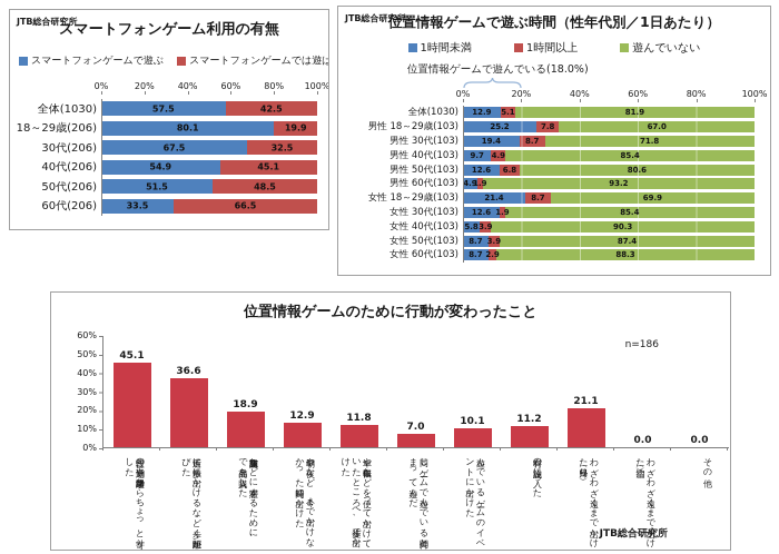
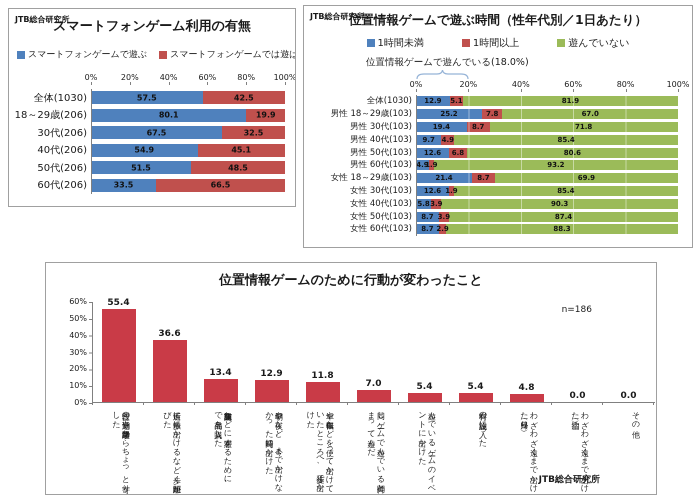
位置情報ゲームのために行動が変わったこと/普段の通勤や通学経路からちょっと寄り道した: 45.1 -> 55.4
位置情報ゲームのために行動が変わったこと/商業施設などに滞在するために、店で商品を購入した: 18.9 -> 13.4
位置情報ゲームのために行動が変わったこと/遊んでいるゲームのイベントに出かけた: 10.1 -> 5.4
位置情報ゲームのために行動が変わったこと/有料の施設に入った: 11.2 -> 5.4
位置情報ゲームのために行動が変わったこと/わざわざ遠くまで出かけた（日帰り）: 21.1 -> 4.8
